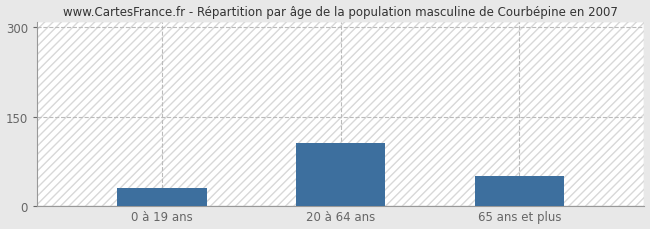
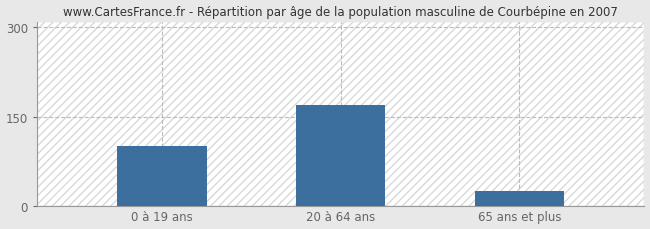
0 à 19 ans: 30 -> 100
20 à 64 ans: 106 -> 170
65 ans et plus: 50 -> 25
